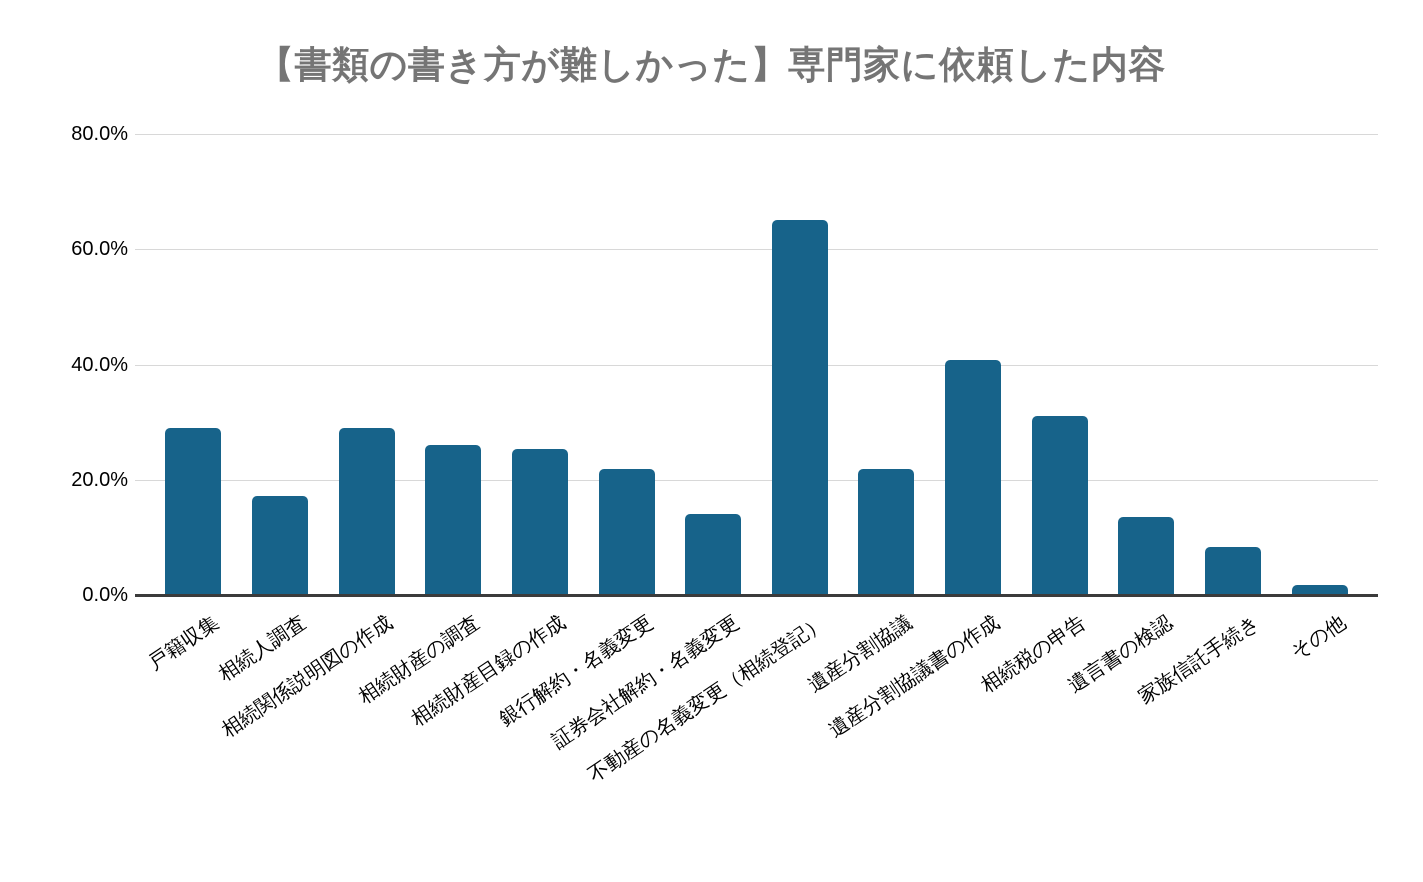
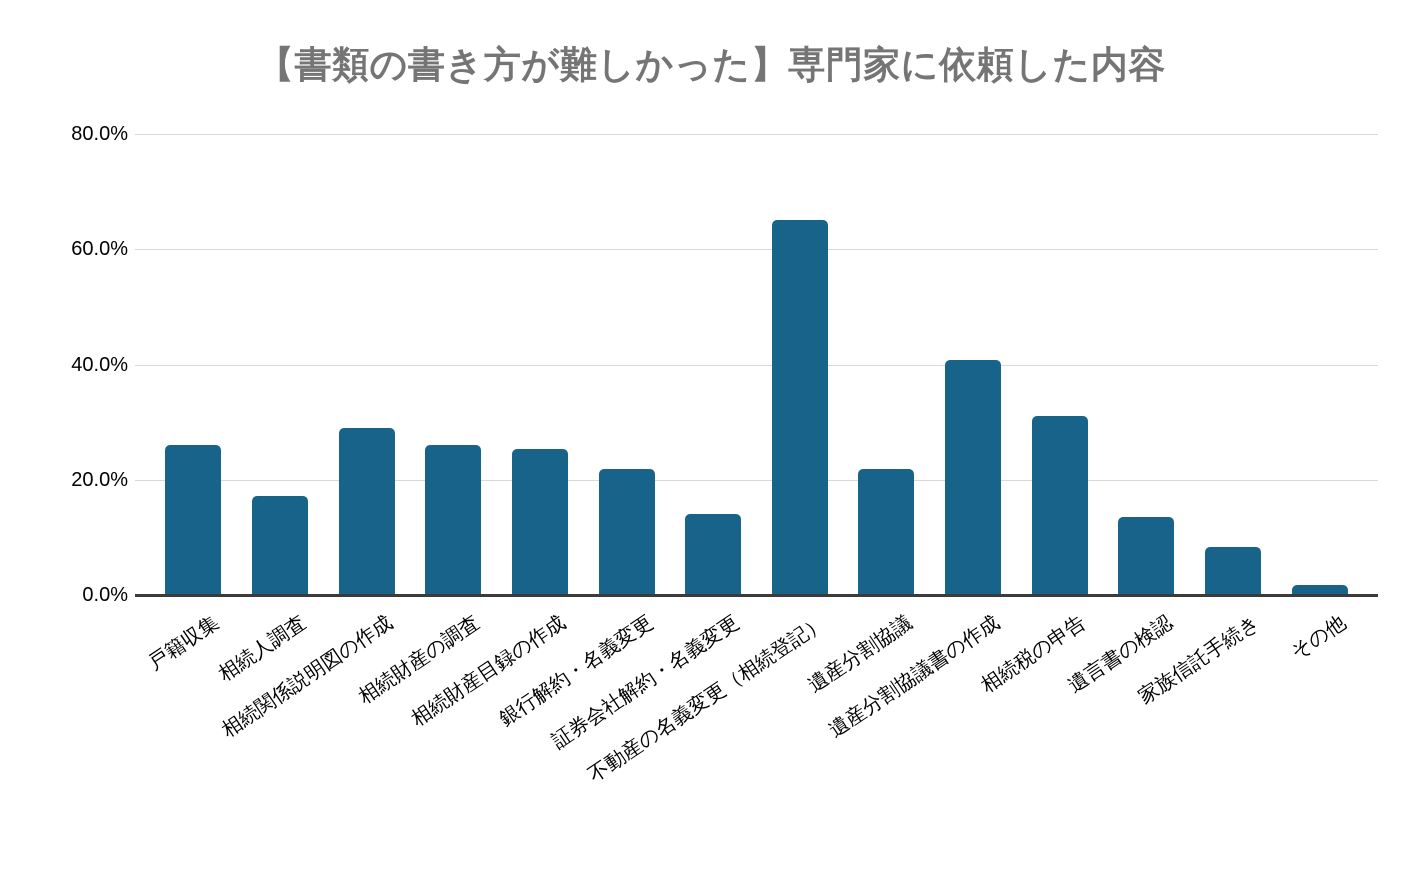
戸籍収集: 29% -> 26%
